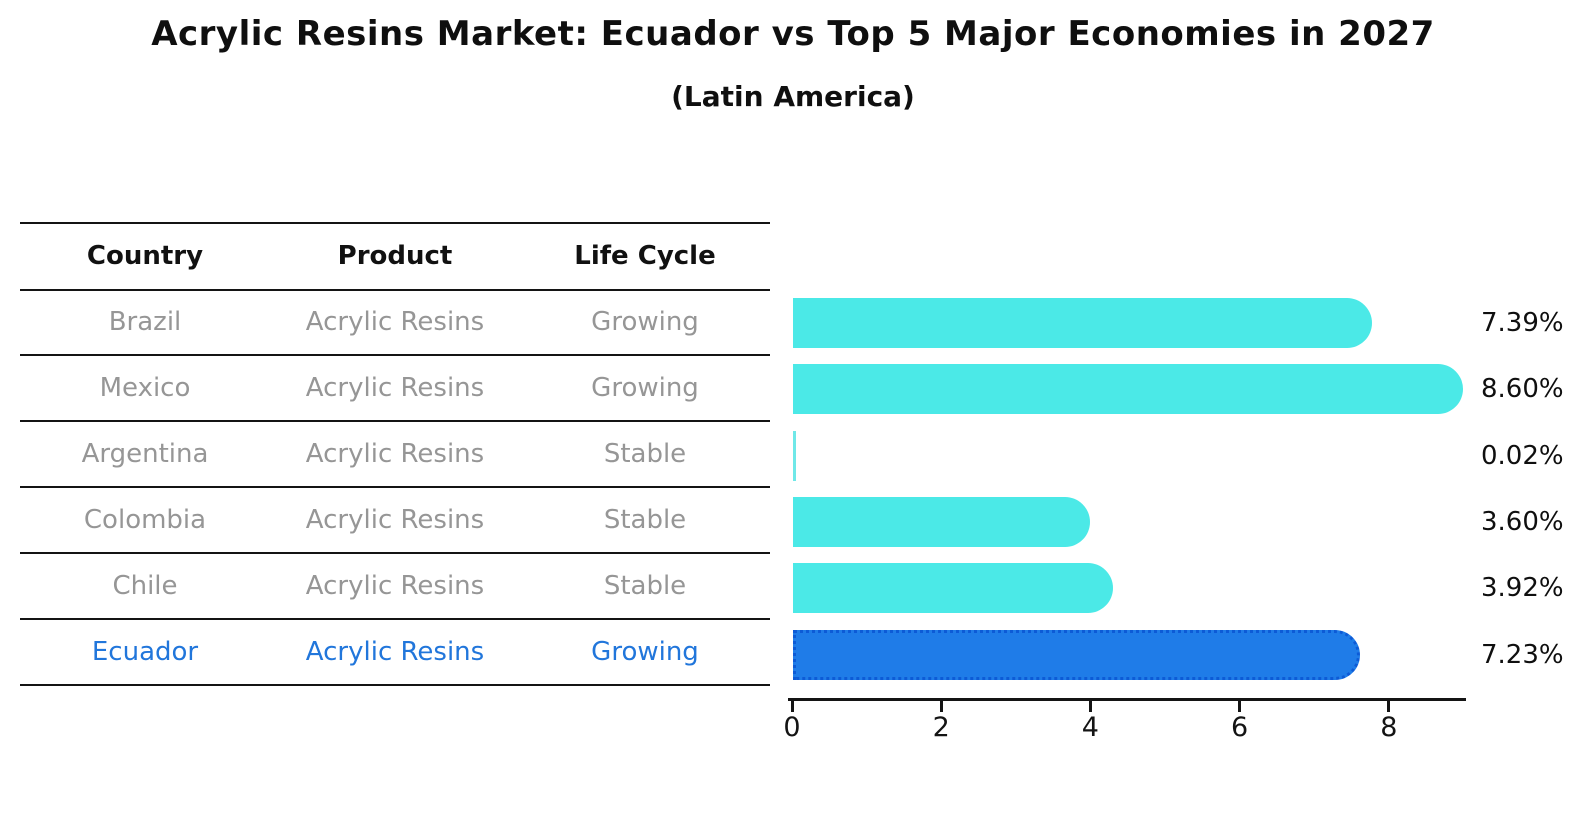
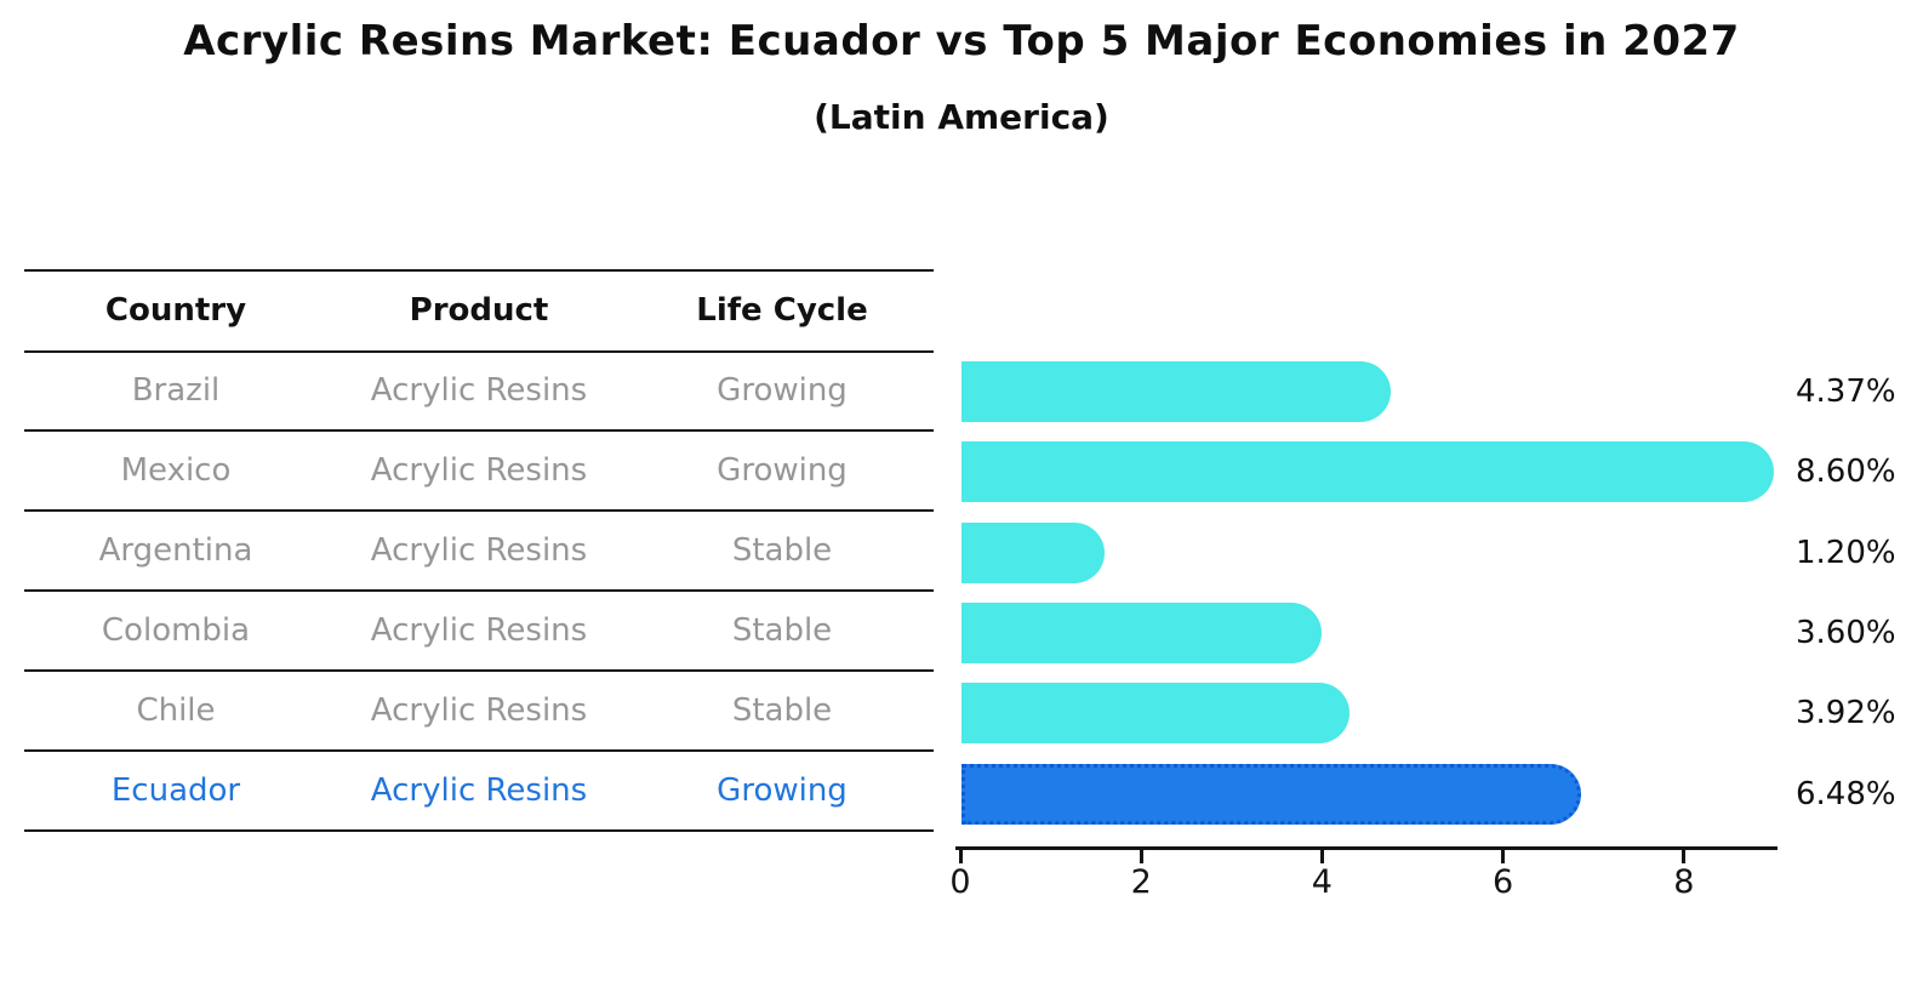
Brazil: 7.39% -> 4.37%
Argentina: 0.02% -> 1.20%
Ecuador: 7.23% -> 6.48%
